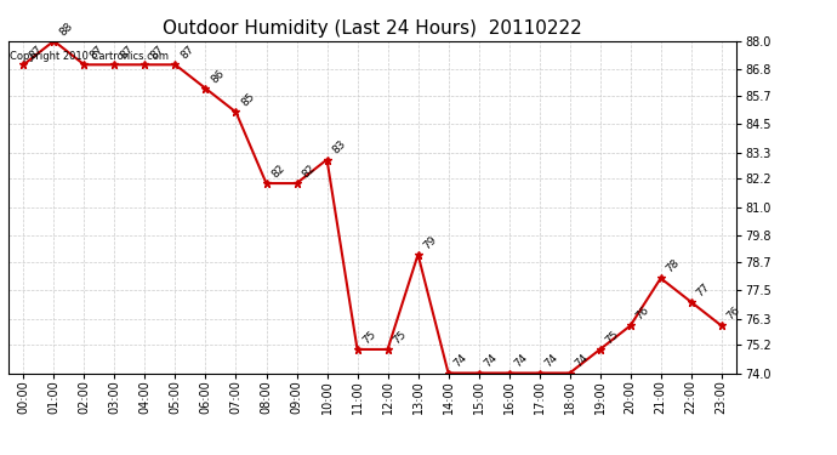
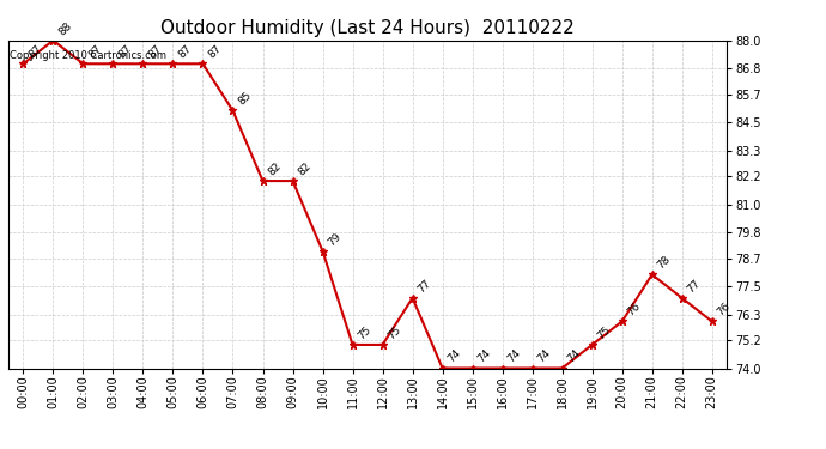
06:00: 86 -> 87
10:00: 83 -> 79
13:00: 79 -> 77
